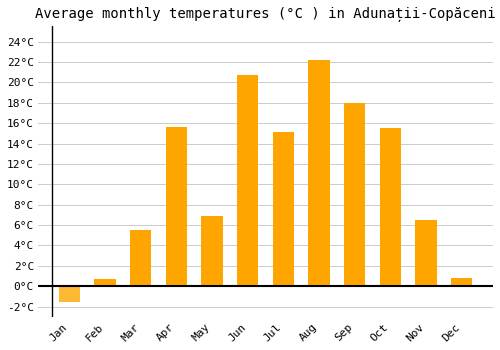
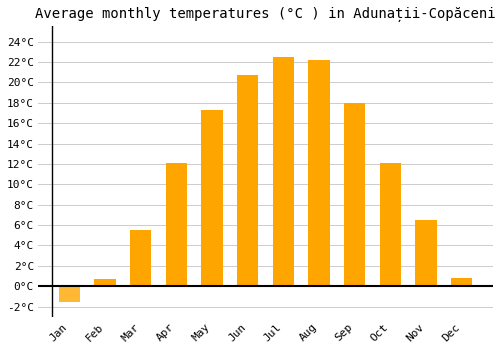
Apr: 15.6°C -> 12.1°C
May: 6.9°C -> 17.3°C
Jul: 15.1°C -> 22.5°C
Oct: 15.5°C -> 12.1°C
